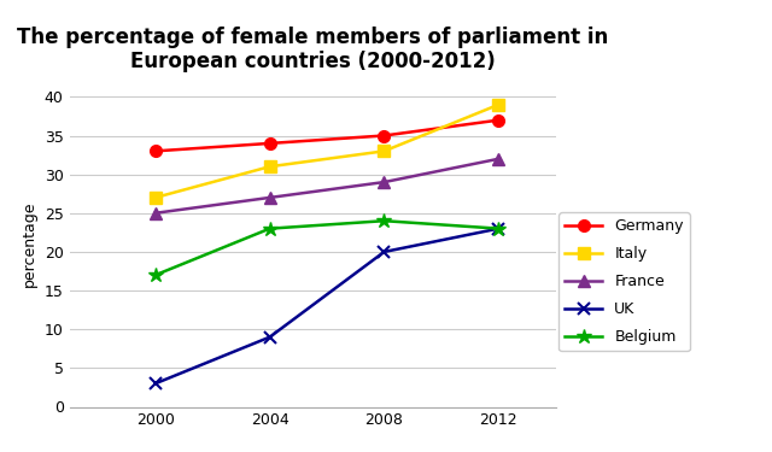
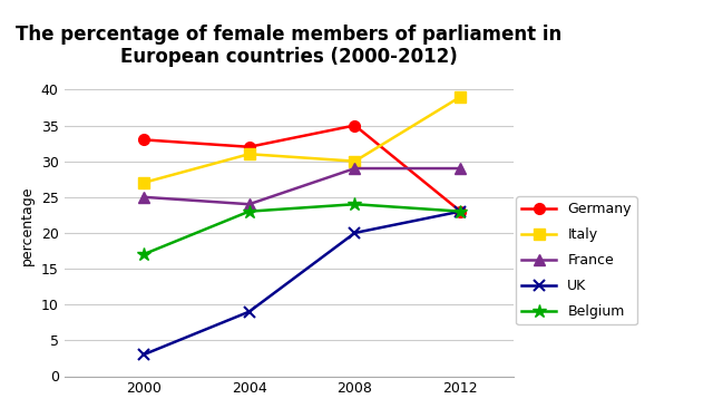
Germany/2004: 34 -> 32
France/2004: 27 -> 24
Italy/2008: 33 -> 30
Germany/2012: 37 -> 23
France/2012: 32 -> 29
